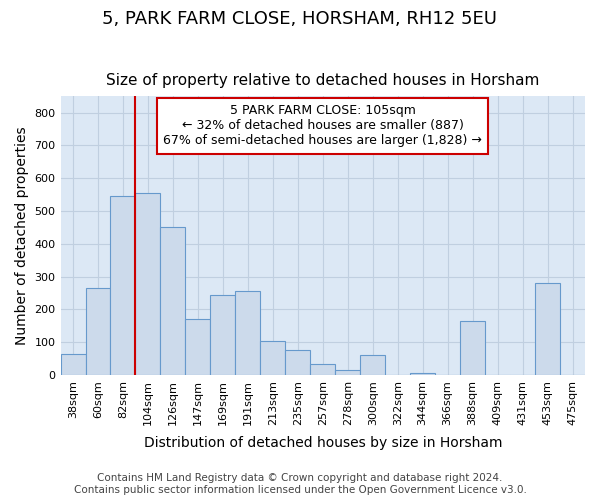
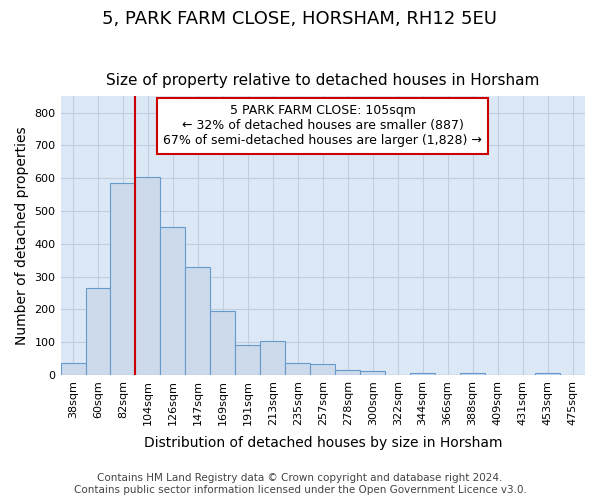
38sqm: 65 -> 37
82sqm: 545 -> 585
104sqm: 555 -> 603
147sqm: 170 -> 330
169sqm: 245 -> 195
191sqm: 255 -> 90
235sqm: 75 -> 37
300sqm: 60 -> 12
388sqm: 165 -> 7
453sqm: 280 -> 7
